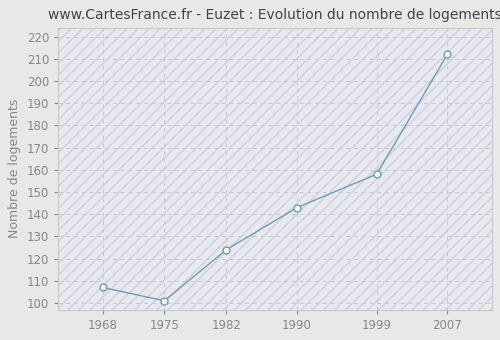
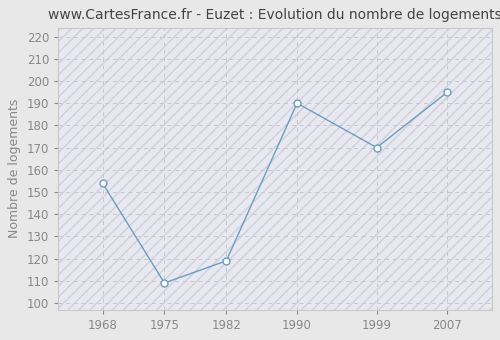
1968: 107 -> 154
1975: 101 -> 109
1982: 124 -> 119
1990: 143 -> 190
1999: 158 -> 170
2007: 212 -> 195
